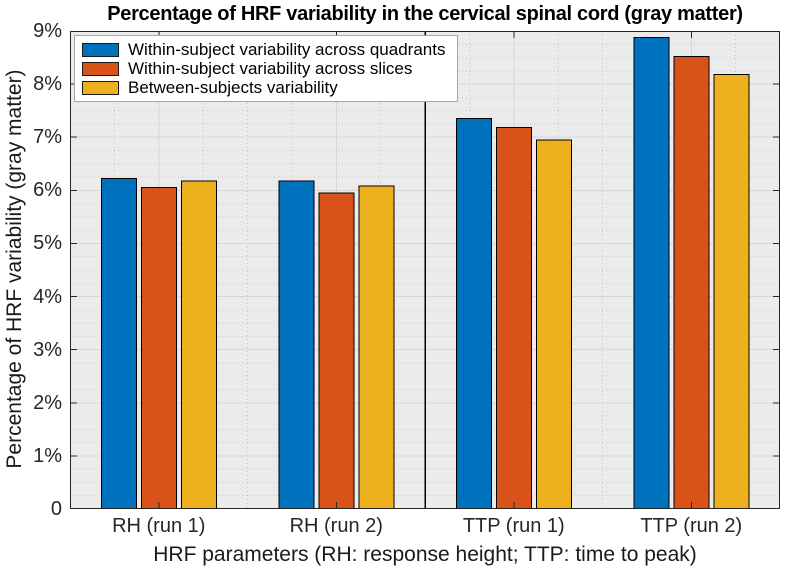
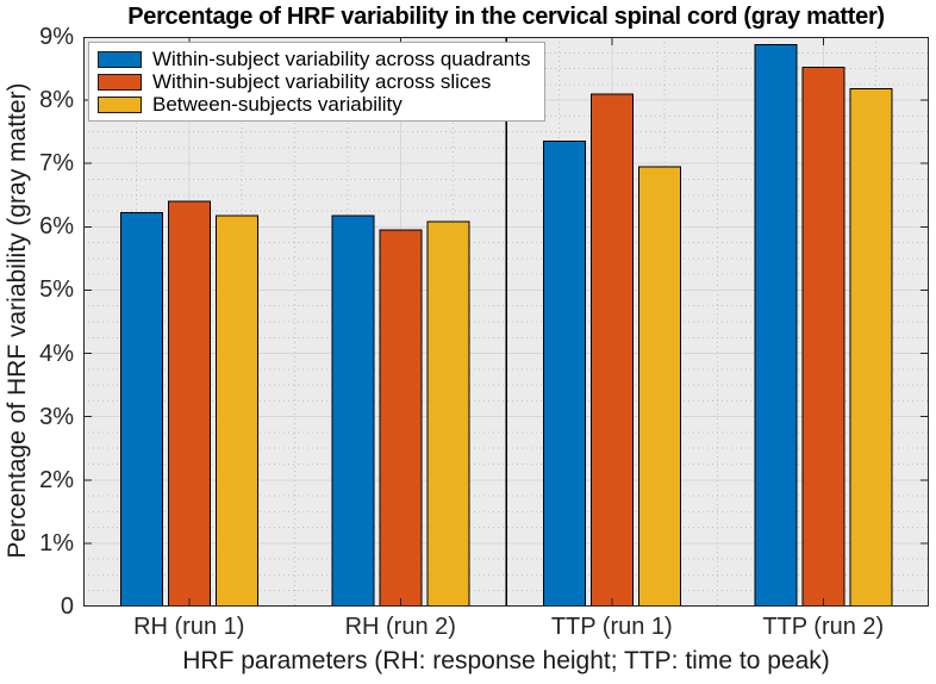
Within-subject variability across slices/RH (run 1): 6.0% -> 6.4%
Within-subject variability across slices/TTP (run 1): 7.2% -> 8.1%
